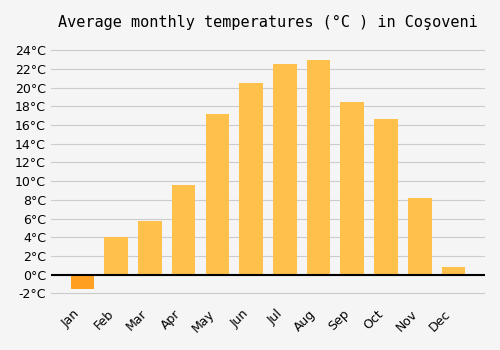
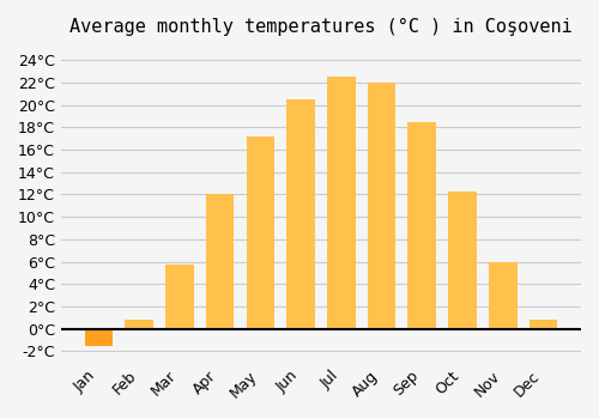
Feb: 4.0°C -> 0.8°C
Apr: 9.6°C -> 12.0°C
Aug: 23.0°C -> 22.0°C
Oct: 16.6°C -> 12.3°C
Nov: 8.2°C -> 6.0°C
